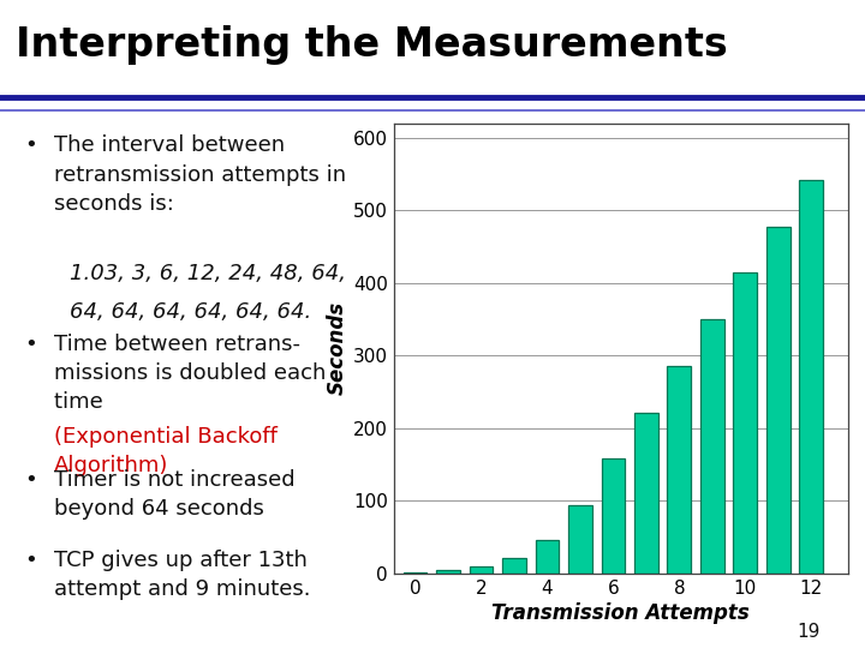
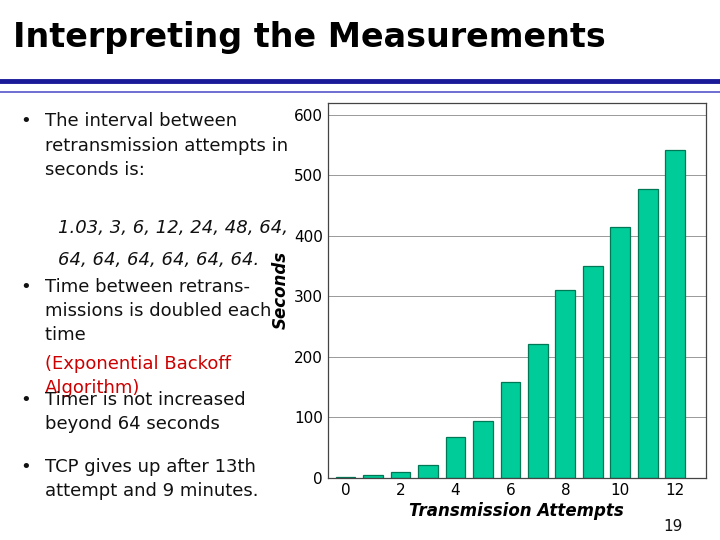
4: 46 -> 68
8: 286 -> 310
